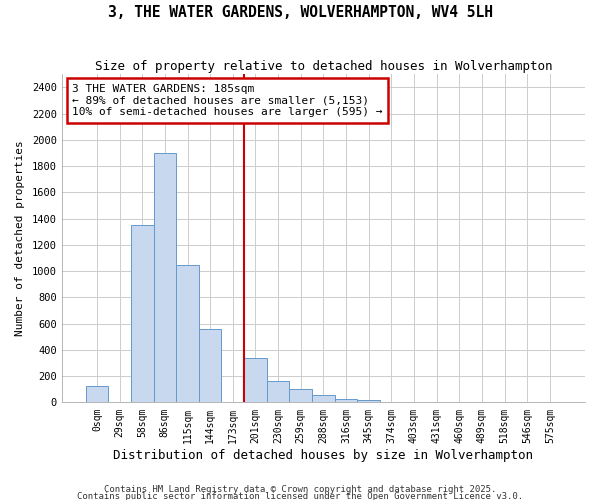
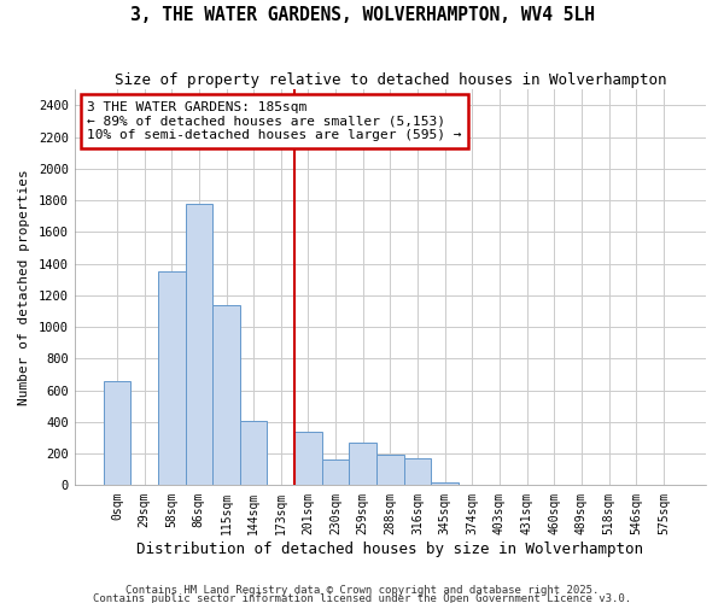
0sqm: 120 -> 660
86sqm: 1900 -> 1780
115sqm: 1050 -> 1140
144sqm: 560 -> 410
259sqm: 100 -> 270
288sqm: 60 -> 190
316sqm: 30 -> 170
